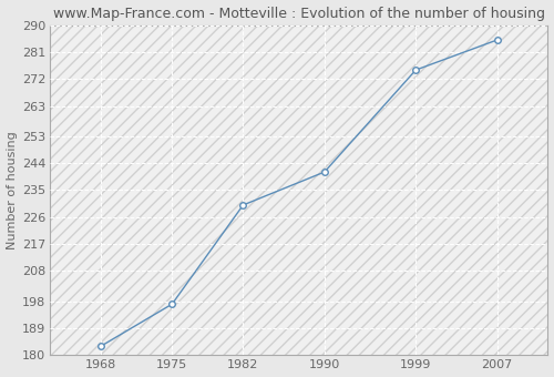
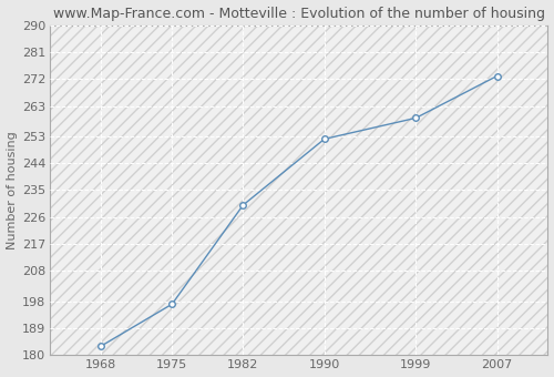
1990: 241 -> 252
1999: 275 -> 259
2007: 285 -> 273
